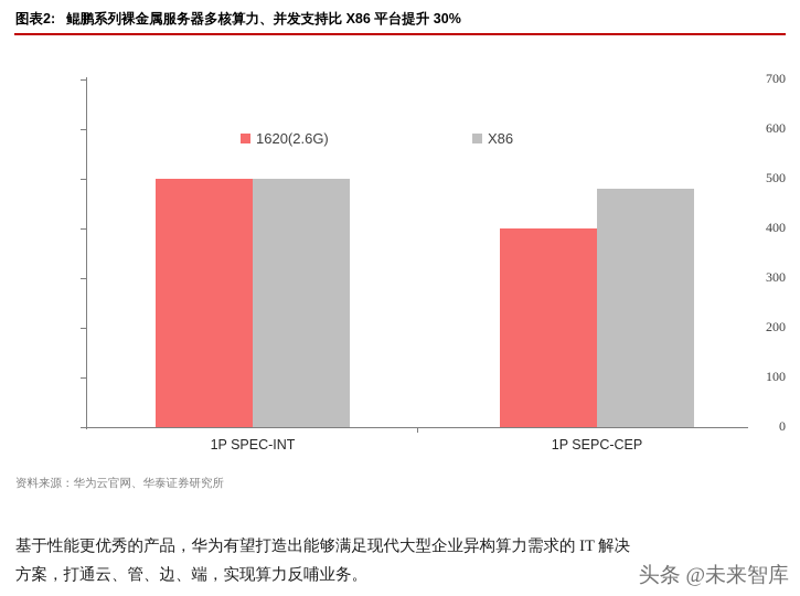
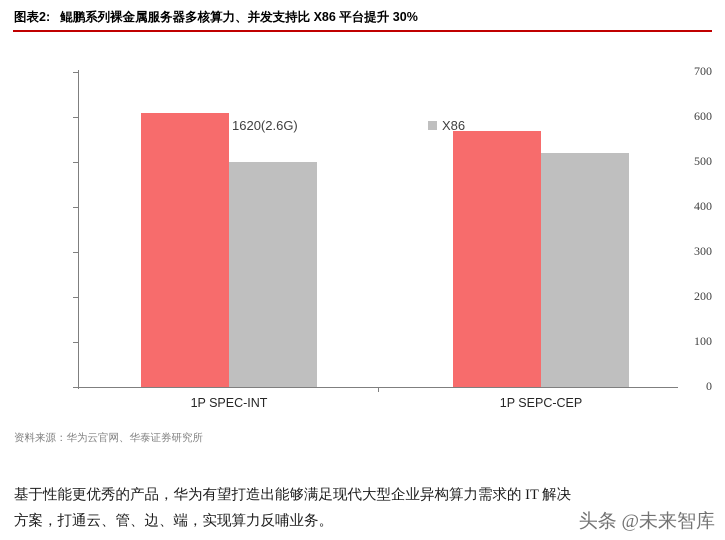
1620(2.6G)/1P SPEC-INT: 500 -> 610
1620(2.6G)/1P SEPC-CEP: 400 -> 570
X86/1P SEPC-CEP: 480 -> 520
